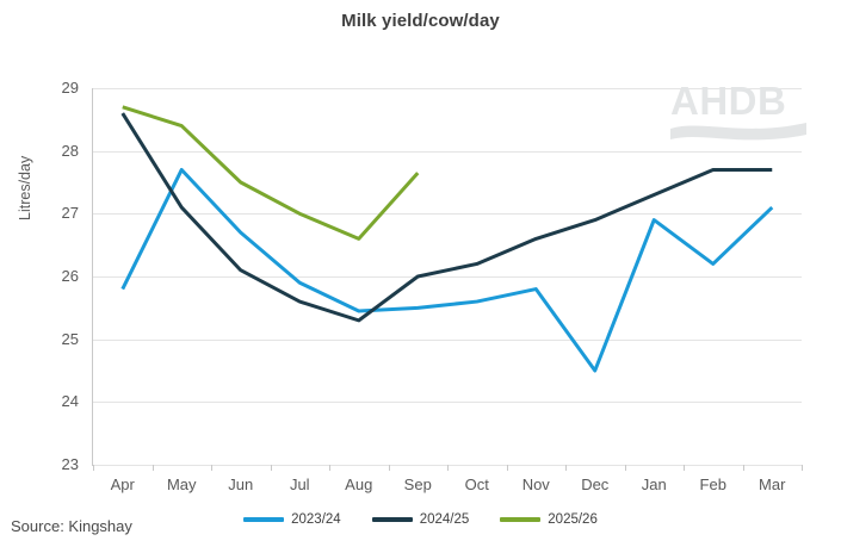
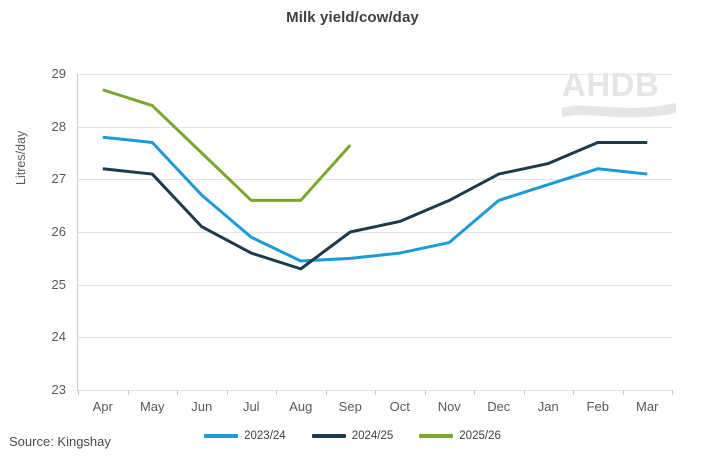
2023/24/Apr: 25.8 -> 27.8
2024/25/Apr: 28.6 -> 27.2
2025/26/Jul: 27.0 -> 26.6
2023/24/Dec: 24.5 -> 26.6
2024/25/Dec: 26.9 -> 27.1
2023/24/Feb: 26.2 -> 27.2
